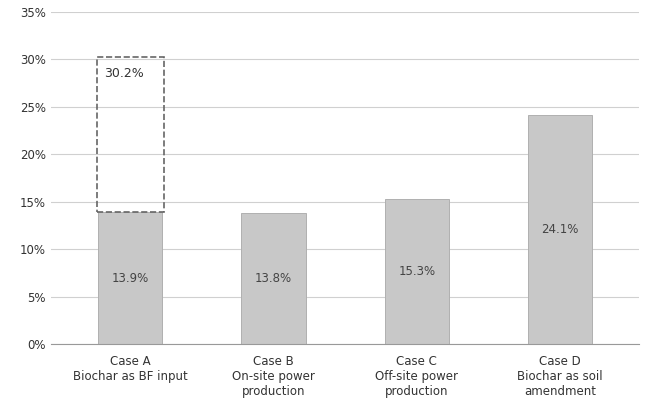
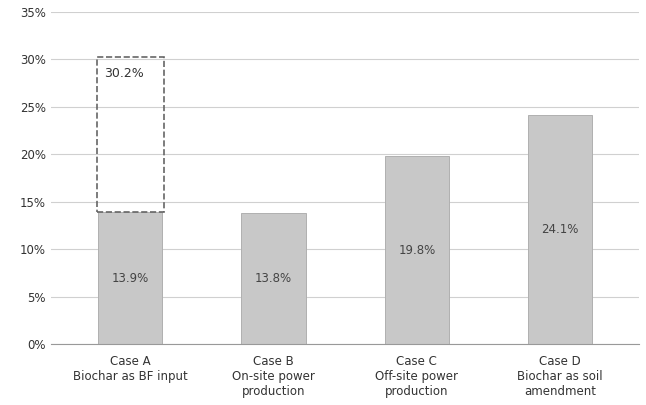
Case C Off-site power production: 15.3% -> 19.8%
